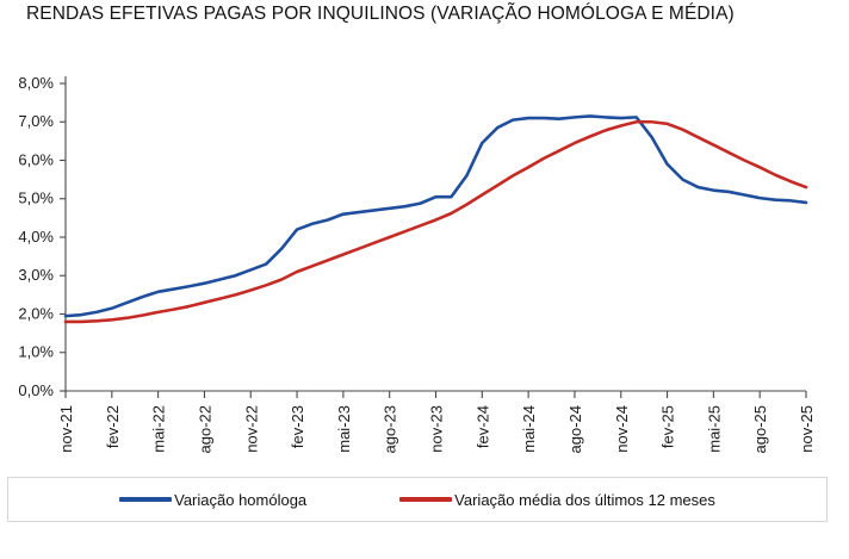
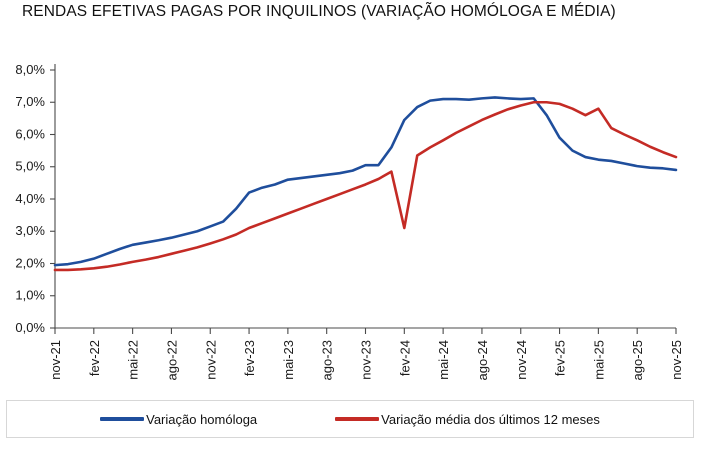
Variação média dos últimos 12 meses/fev-24: 5,1% -> 3,1%
Variação média dos últimos 12 meses/mai-25: 6,4% -> 6,8%
